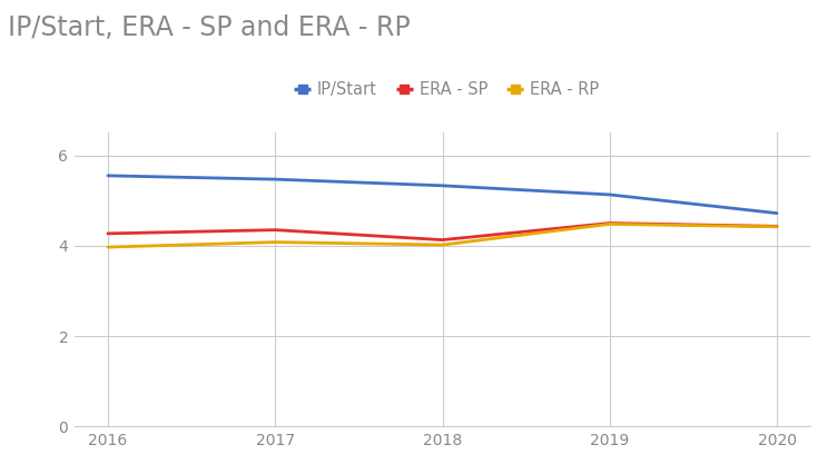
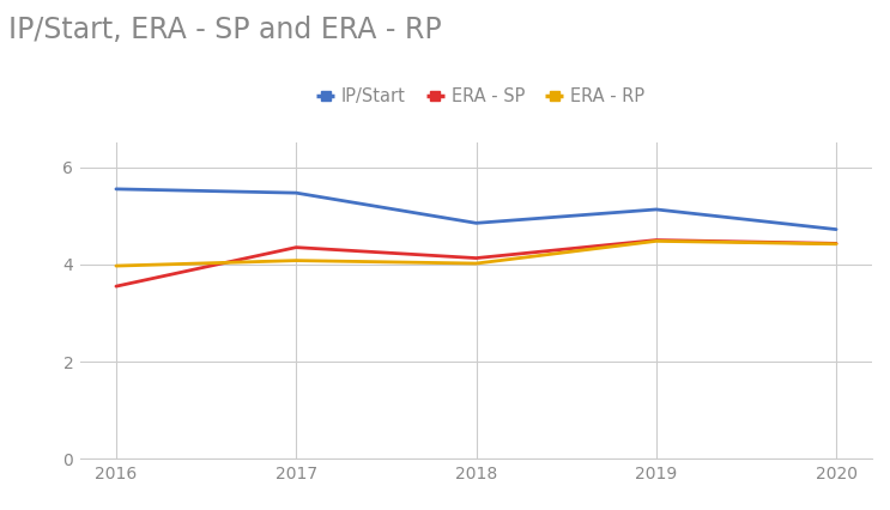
ERA - SP/2016: 4.27 -> 3.55
IP/Start/2018: 5.33 -> 4.85
